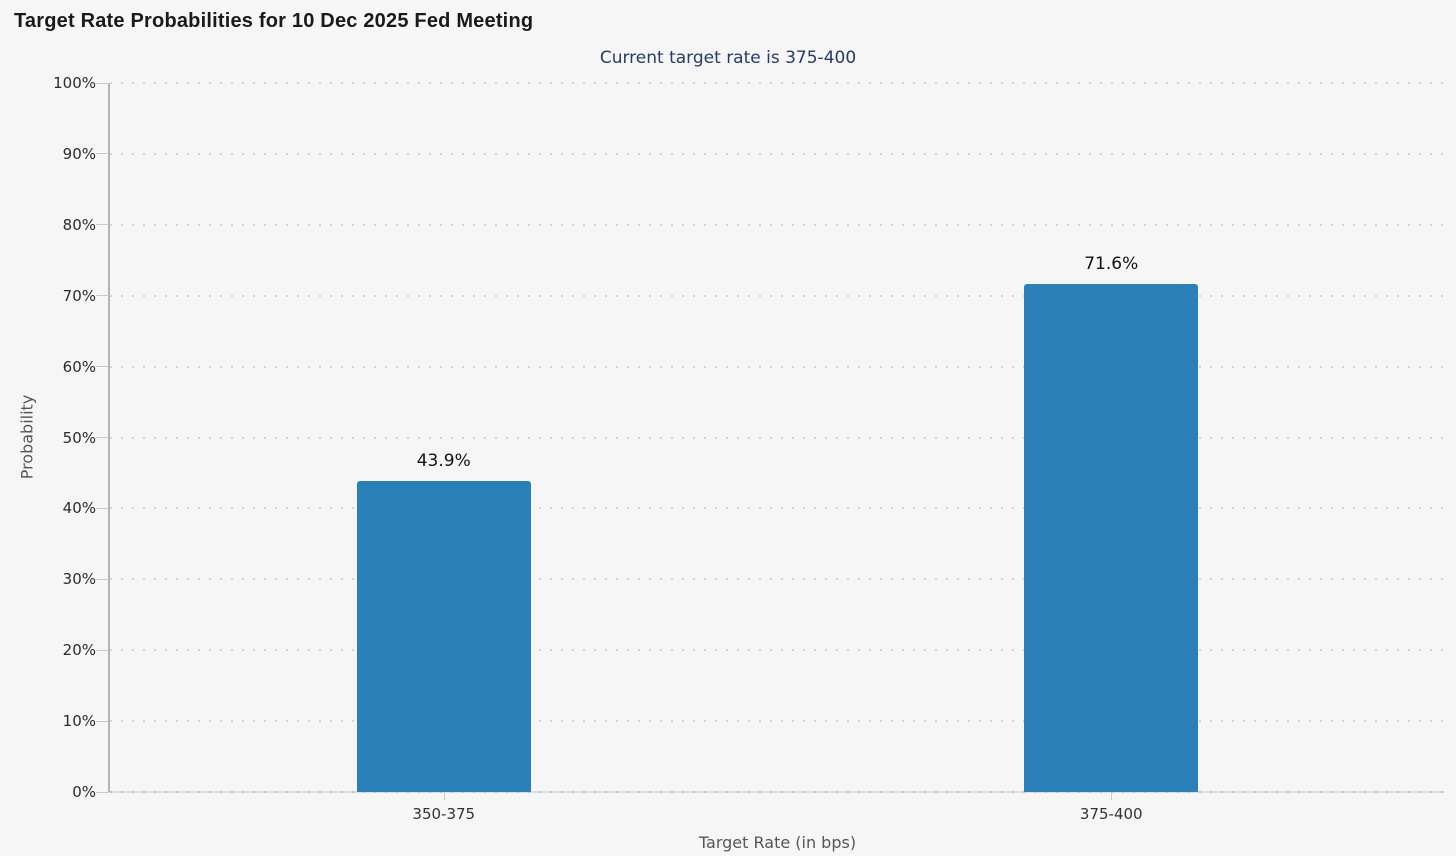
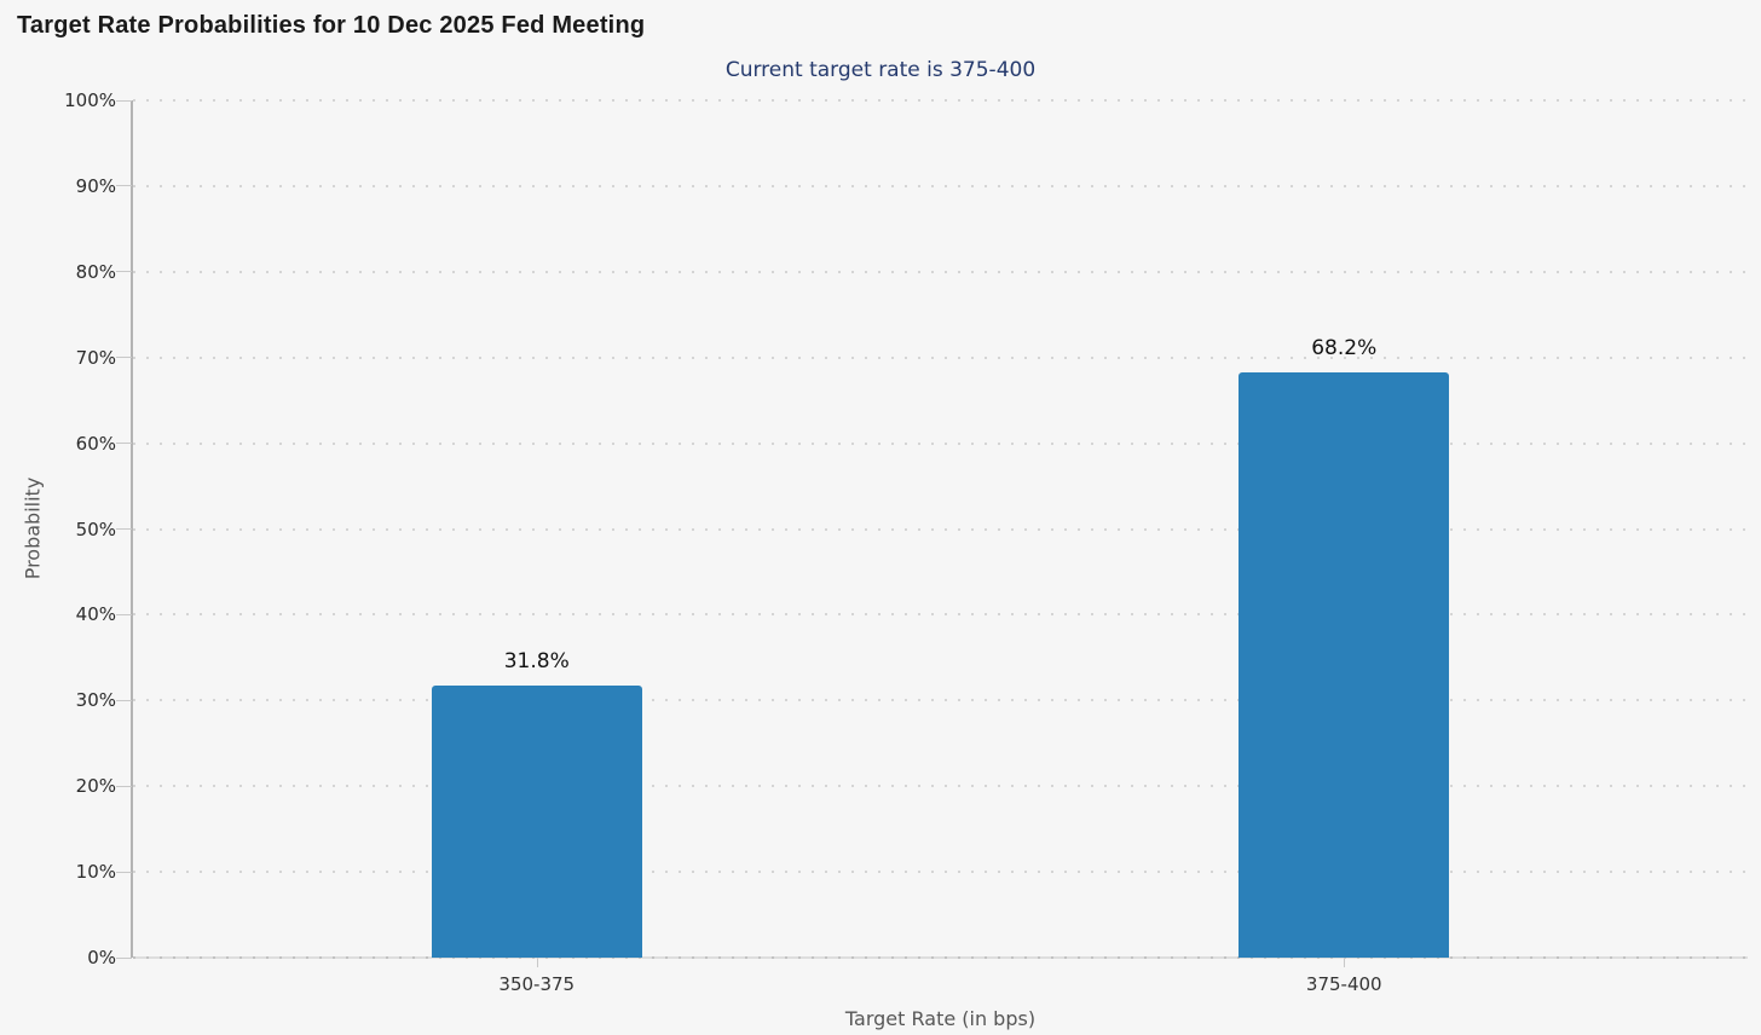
350-375: 43.9% -> 31.8%
375-400: 71.6% -> 68.2%
